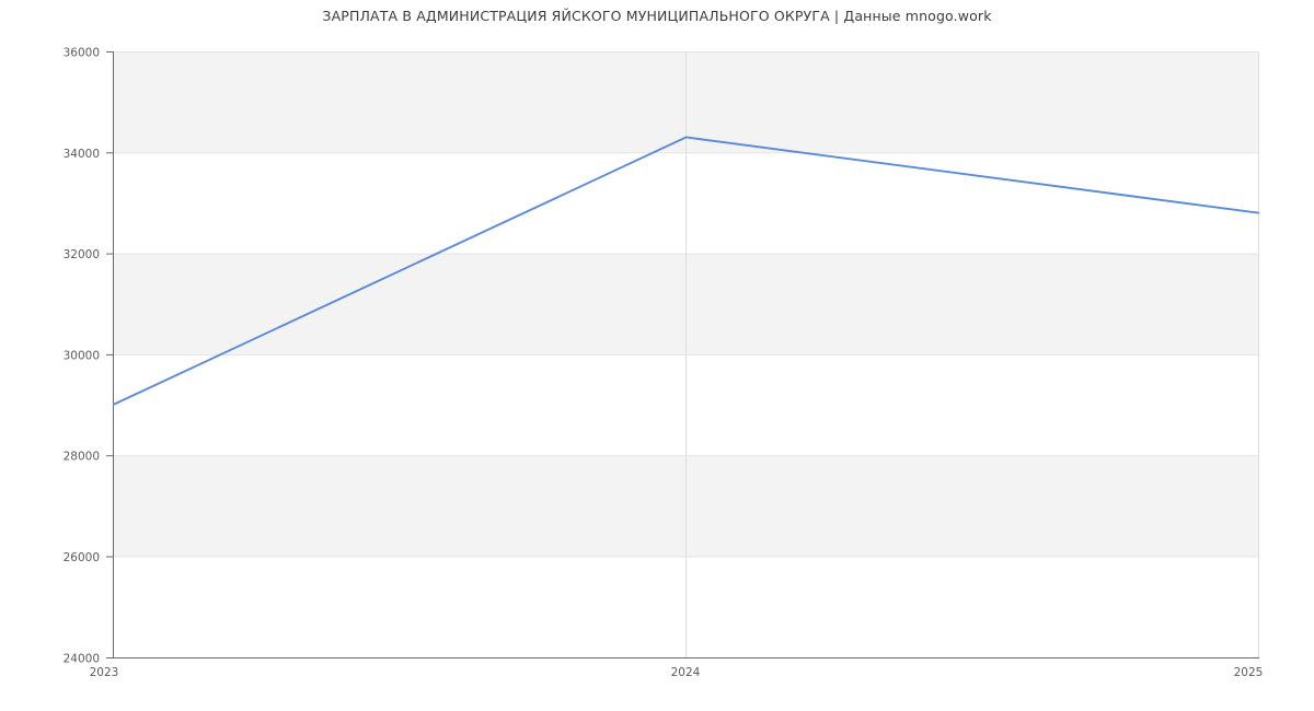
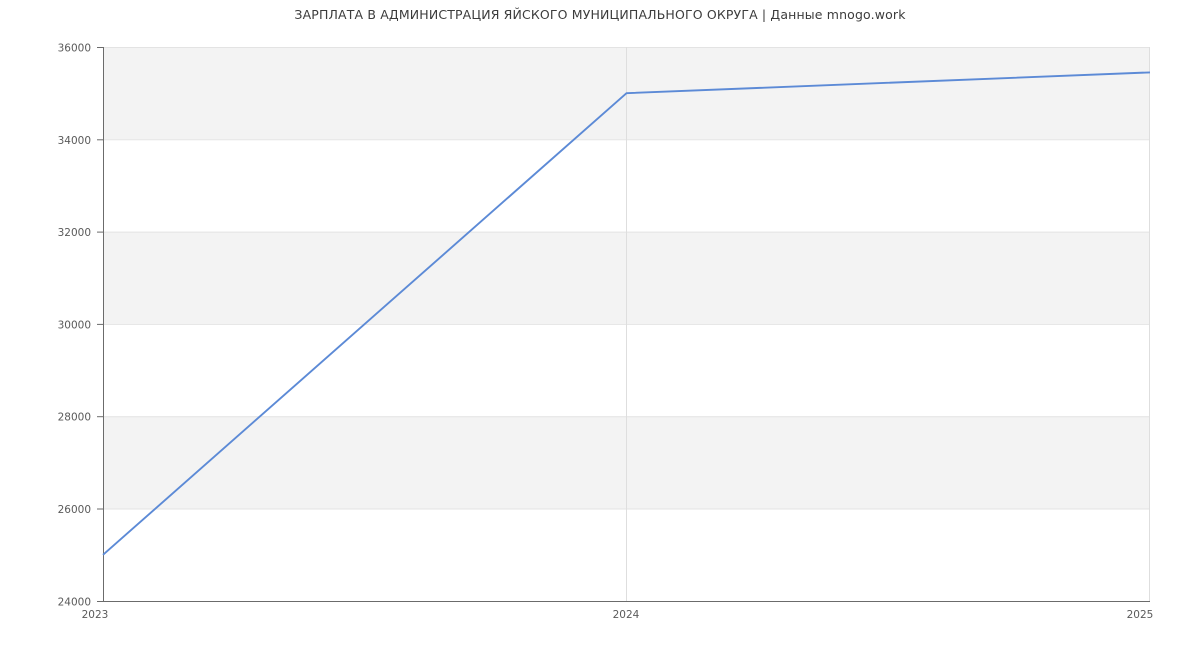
2023: 29000 -> 25000
2024: 34300 -> 35000
2025: 32800 -> 35400
